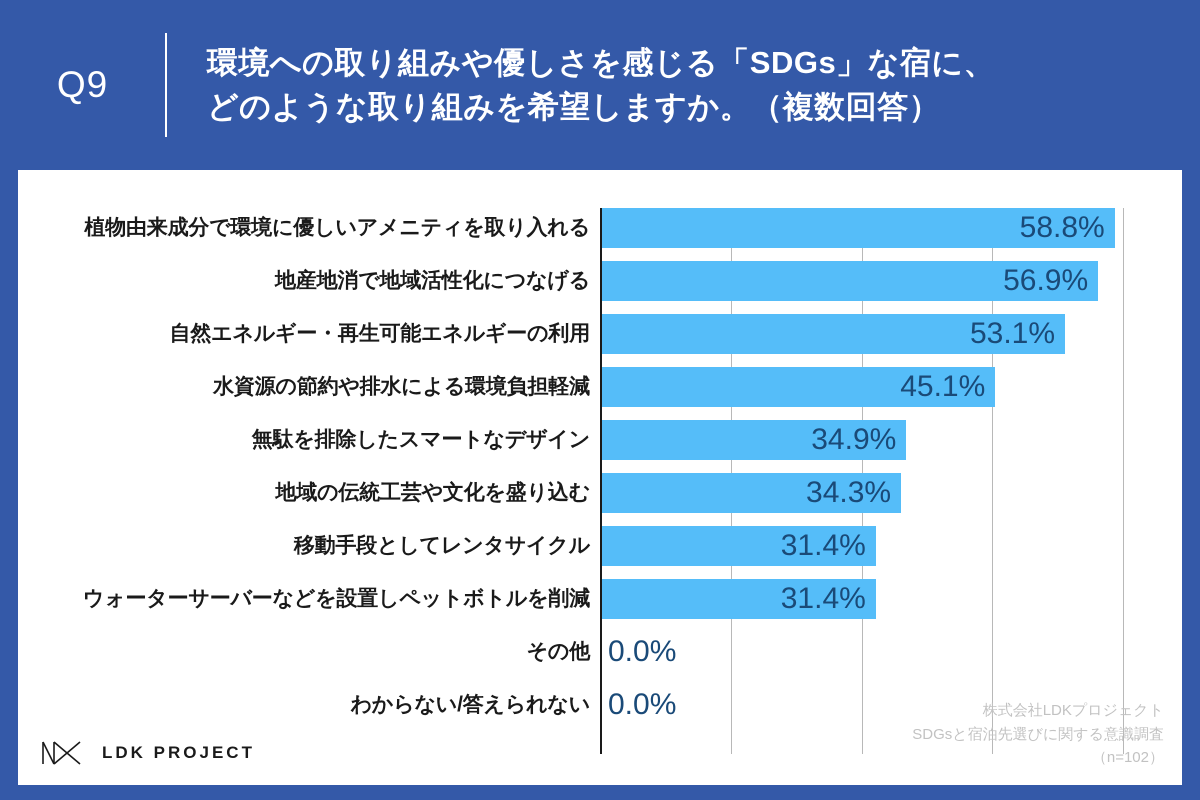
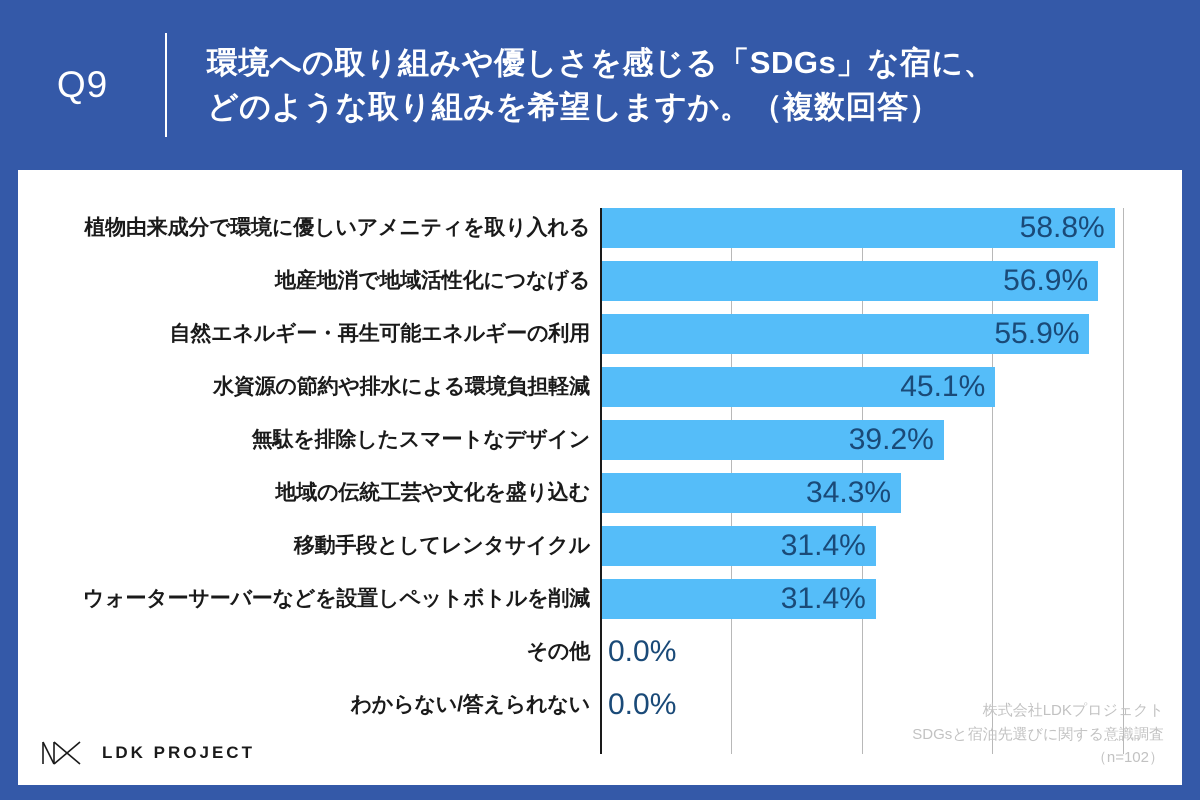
自然エネルギー・再生可能エネルギーの利用: 53.1% -> 55.9%
無駄を排除したスマートなデザイン: 34.9% -> 39.2%
